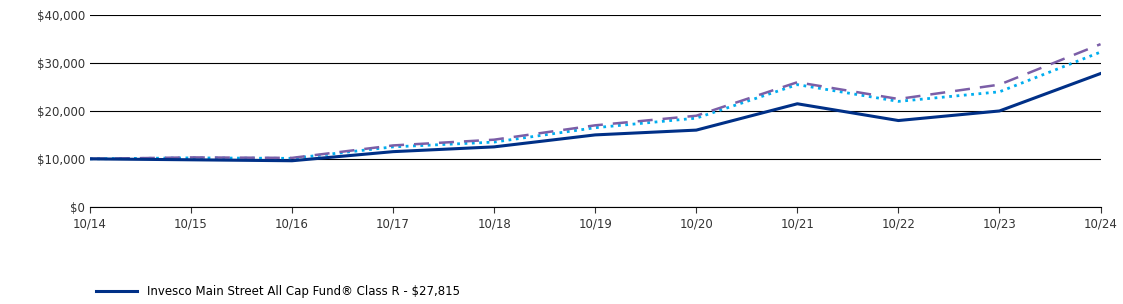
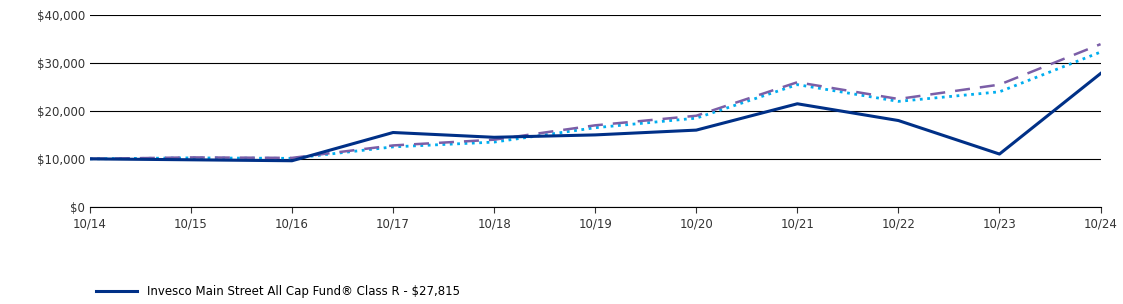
Invesco Main Street All Cap Fund® Class R - $27,815/10/17: $11,500 -> $15,500
Invesco Main Street All Cap Fund® Class R - $27,815/10/18: $12,500 -> $14,500
Invesco Main Street All Cap Fund® Class R - $27,815/10/23: $20,000 -> $11,000
